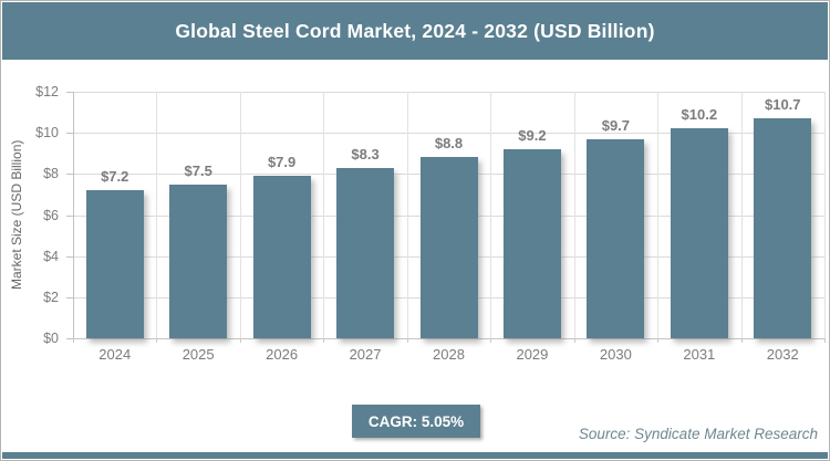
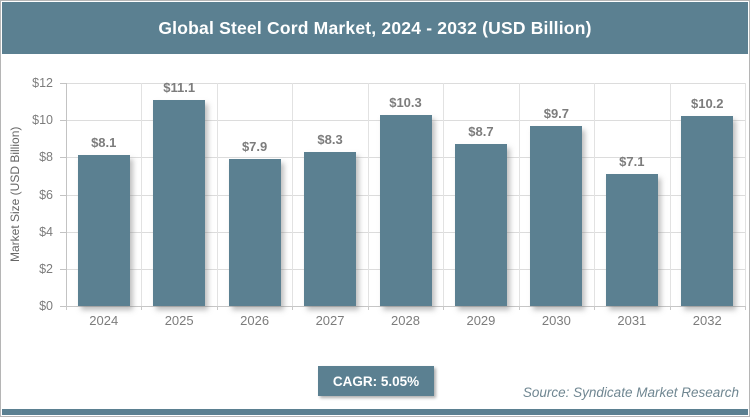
2024: $7.2 -> $8.1
2025: $7.5 -> $11.1
2028: $8.8 -> $10.3
2029: $9.2 -> $8.7
2031: $10.2 -> $7.1
2032: $10.7 -> $10.2
